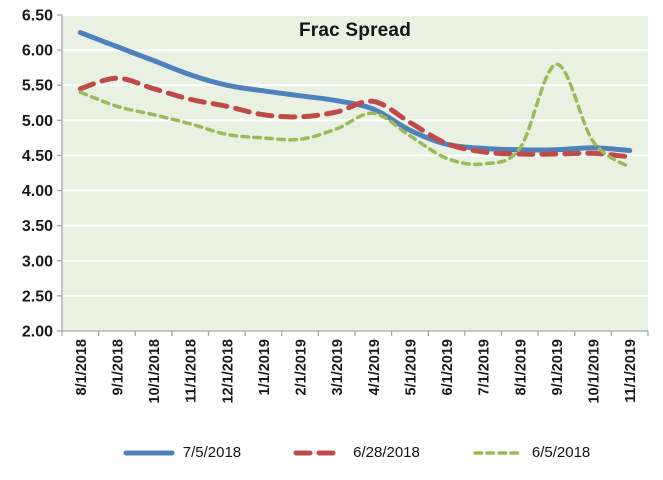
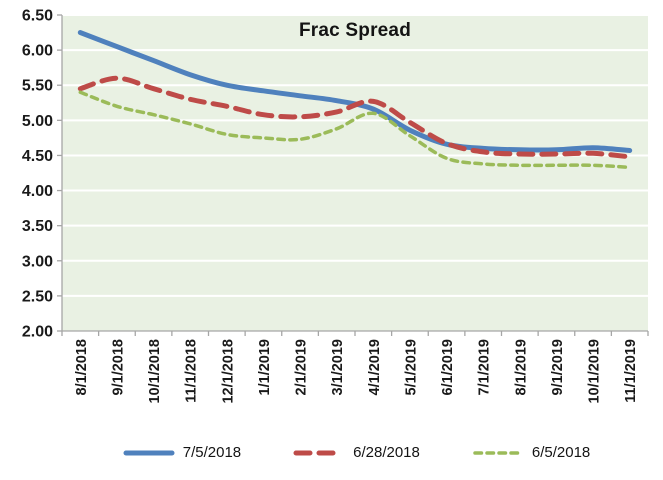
6/5/2018/8/1/2019: 4.6 -> 4.4
6/5/2018/9/1/2019: 5.8 -> 4.4
6/5/2018/10/1/2019: 4.7 -> 4.4
